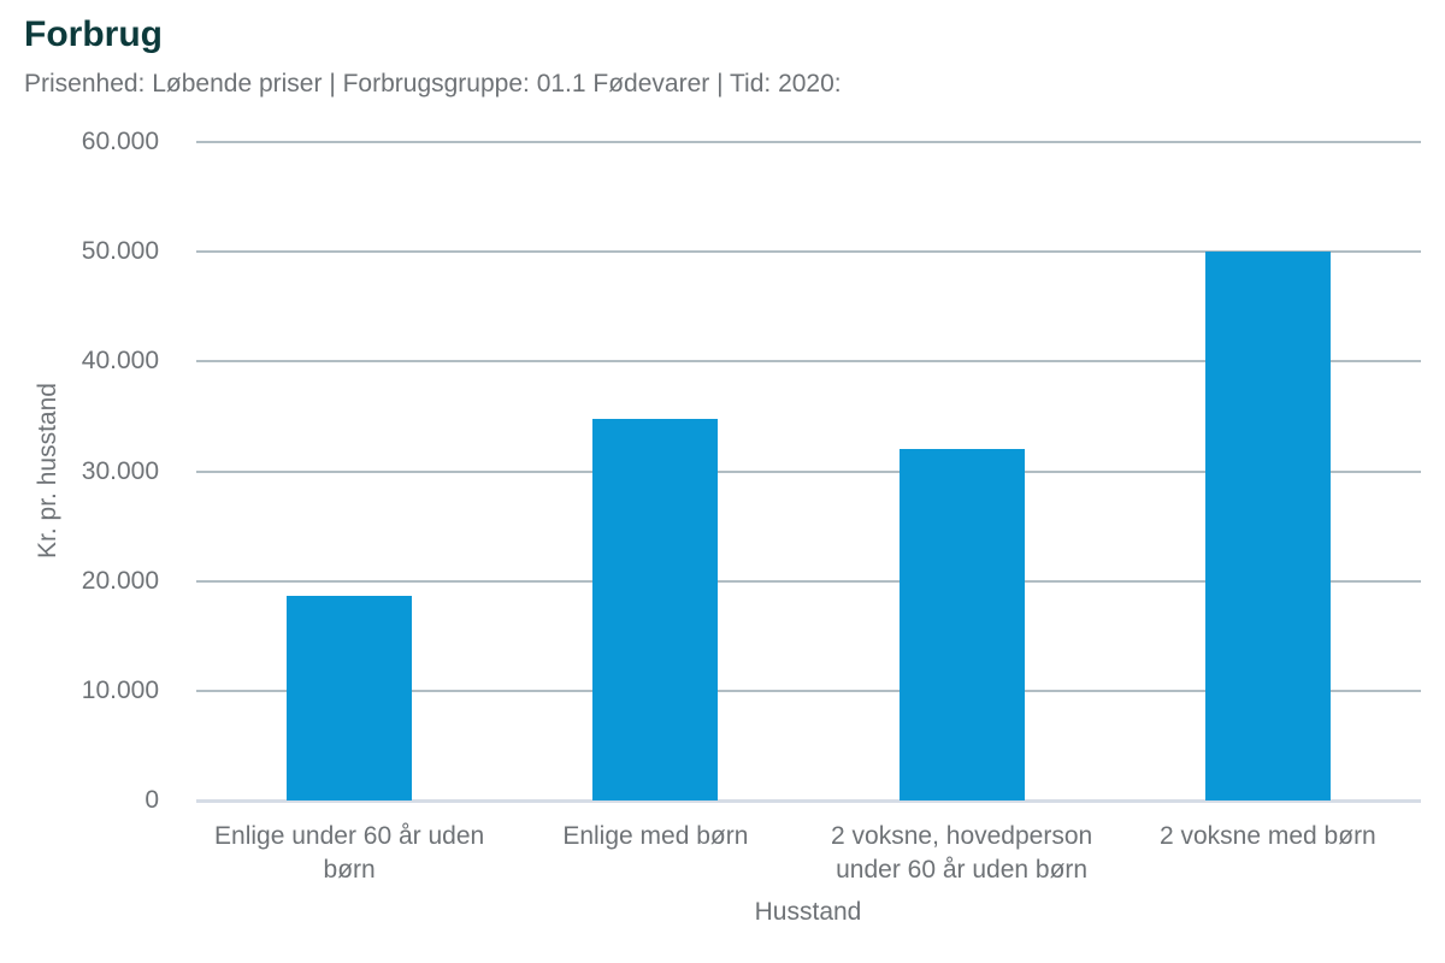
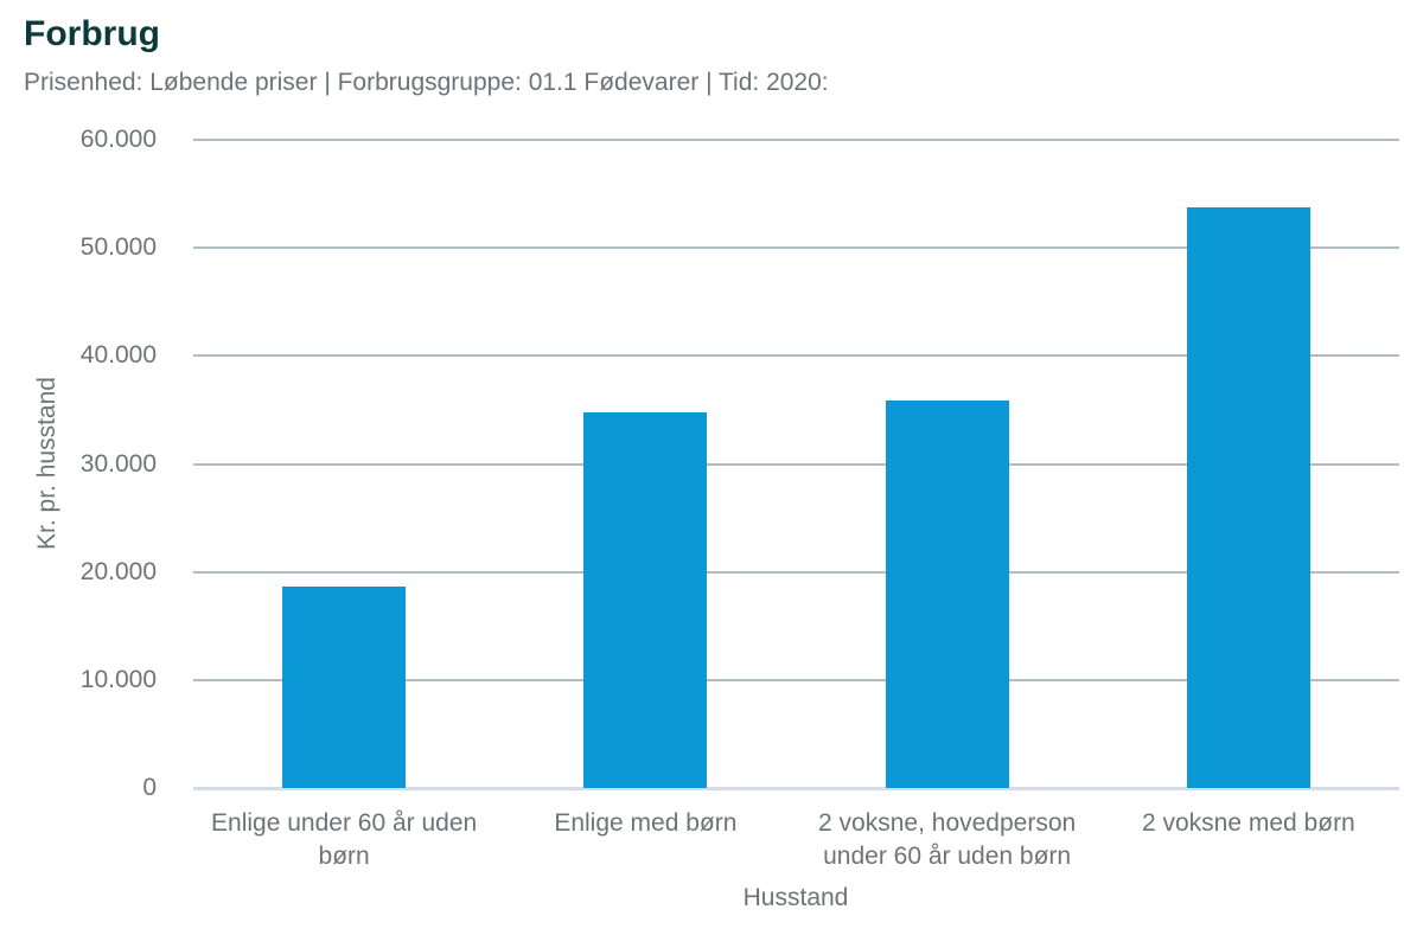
2 voksne, hovedperson under 60 år uden børn: 32000 -> 36000
2 voksne med børn: 50000 -> 54000
